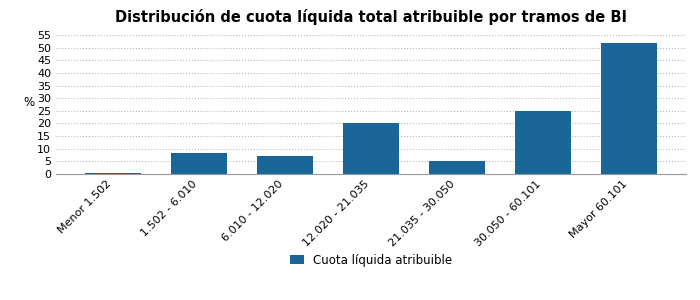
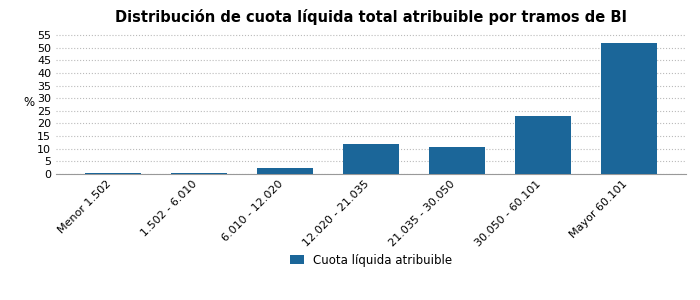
1.502 - 6.010: 8.5 -> 0.4
6.010 - 12.020: 7.0 -> 2.2
12.020 - 21.035: 20.0 -> 12.0
21.035 - 30.050: 5.0 -> 10.7
30.050 - 60.101: 25.0 -> 22.8
